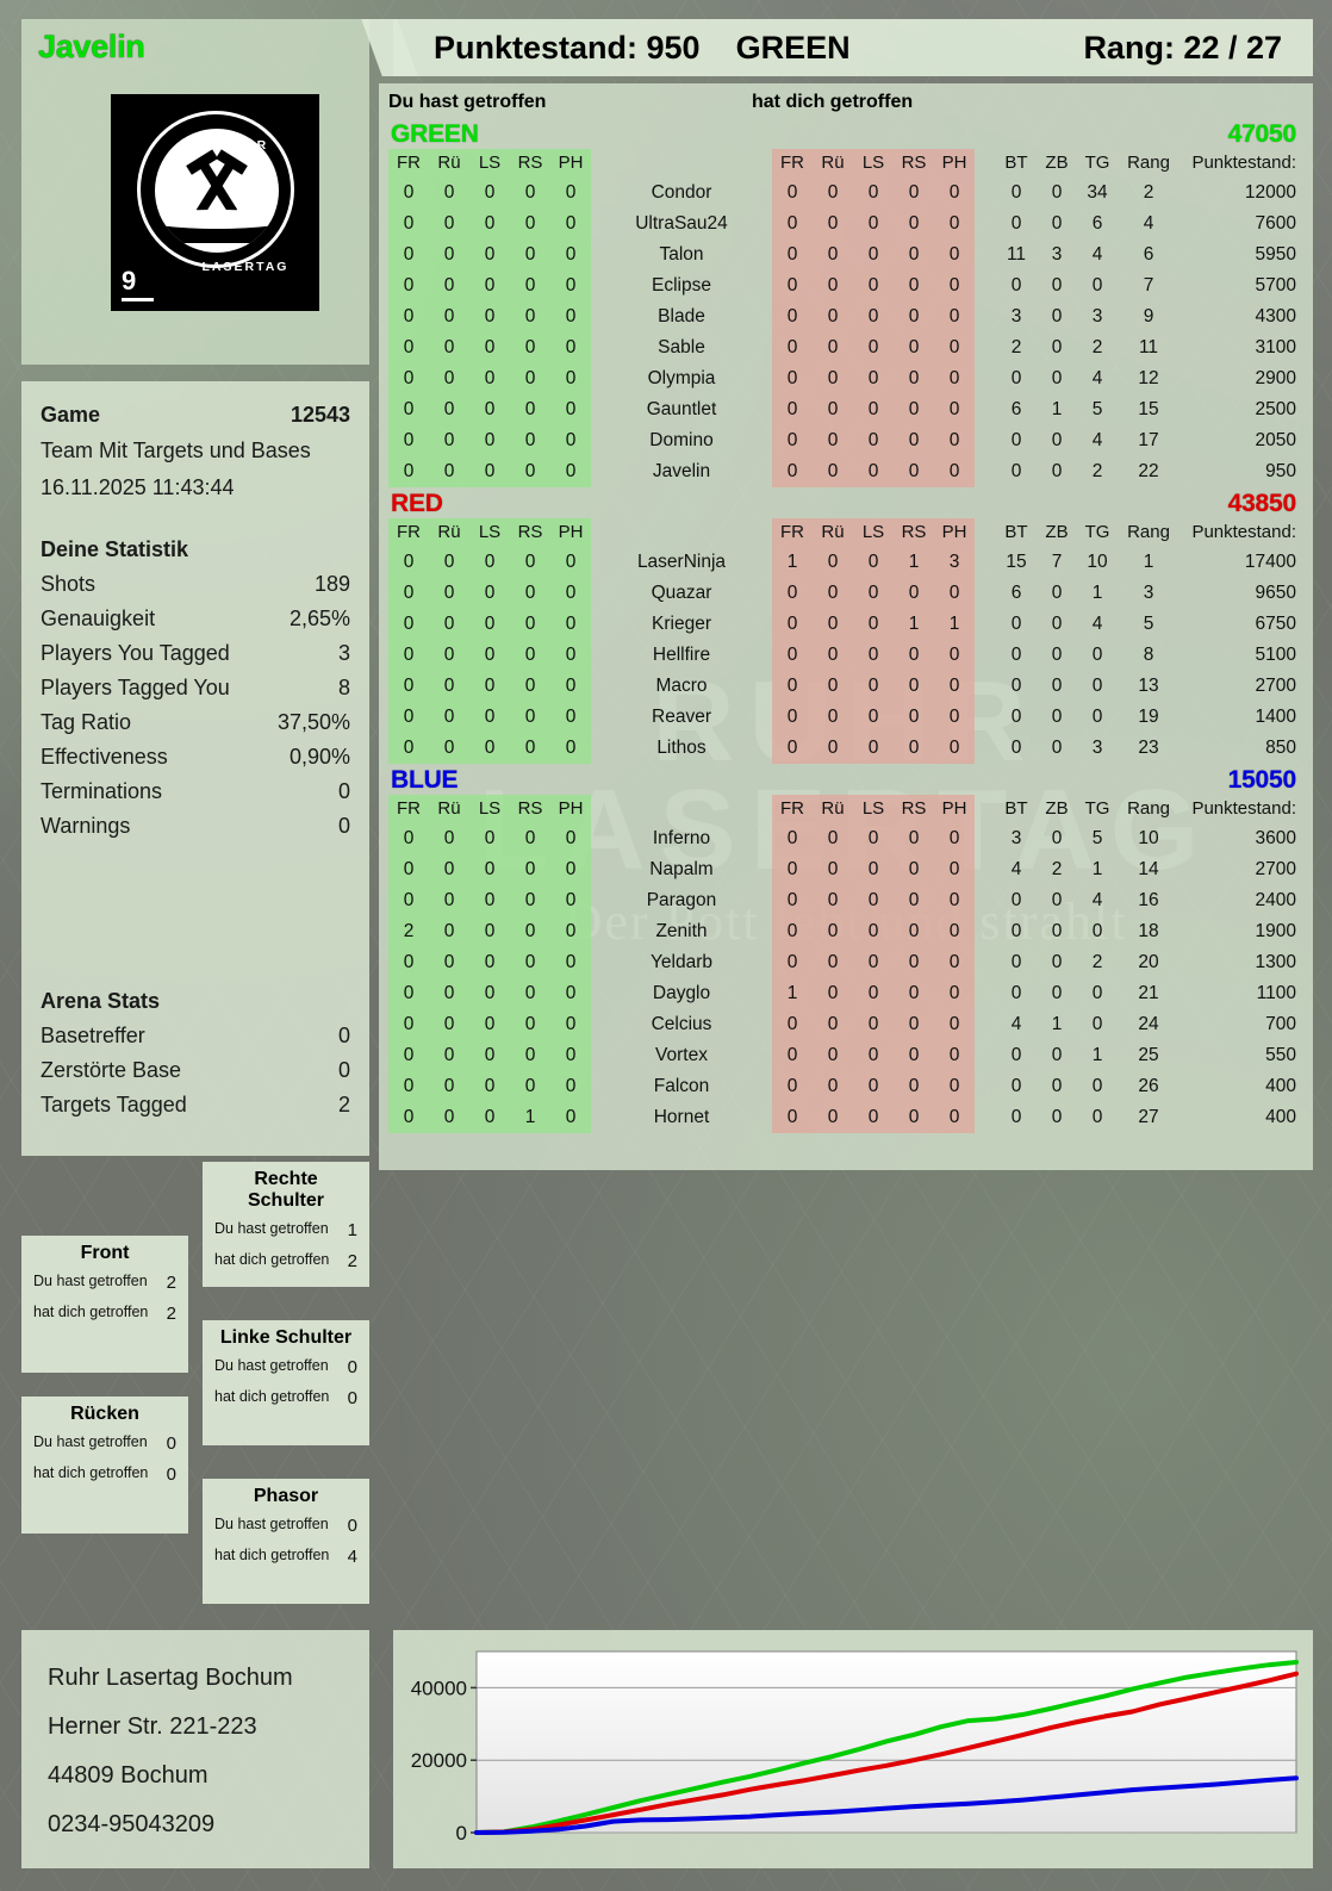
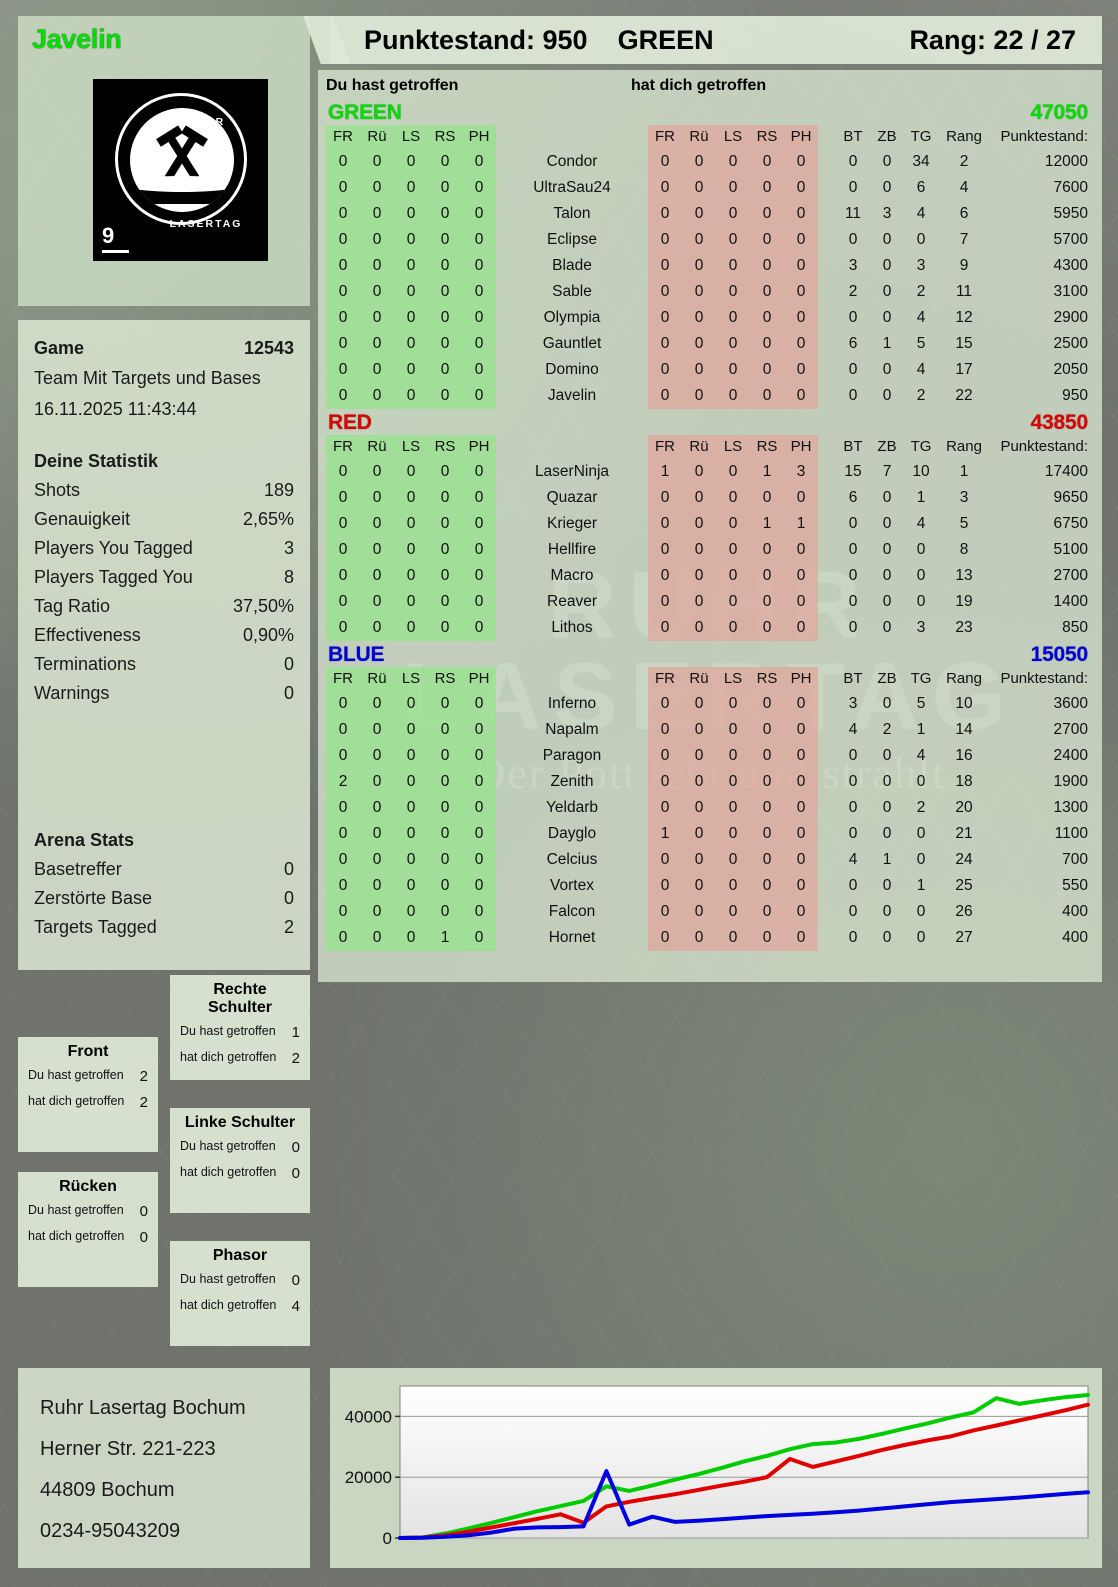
RED/8: 9000 -> 5000
GREEN/9: 14000 -> 17000
BLUE/9: 4000 -> 22000
BLUE/11: 5000 -> 7000
RED/17: 22000 -> 26000
GREEN/26: 43000 -> 46000
